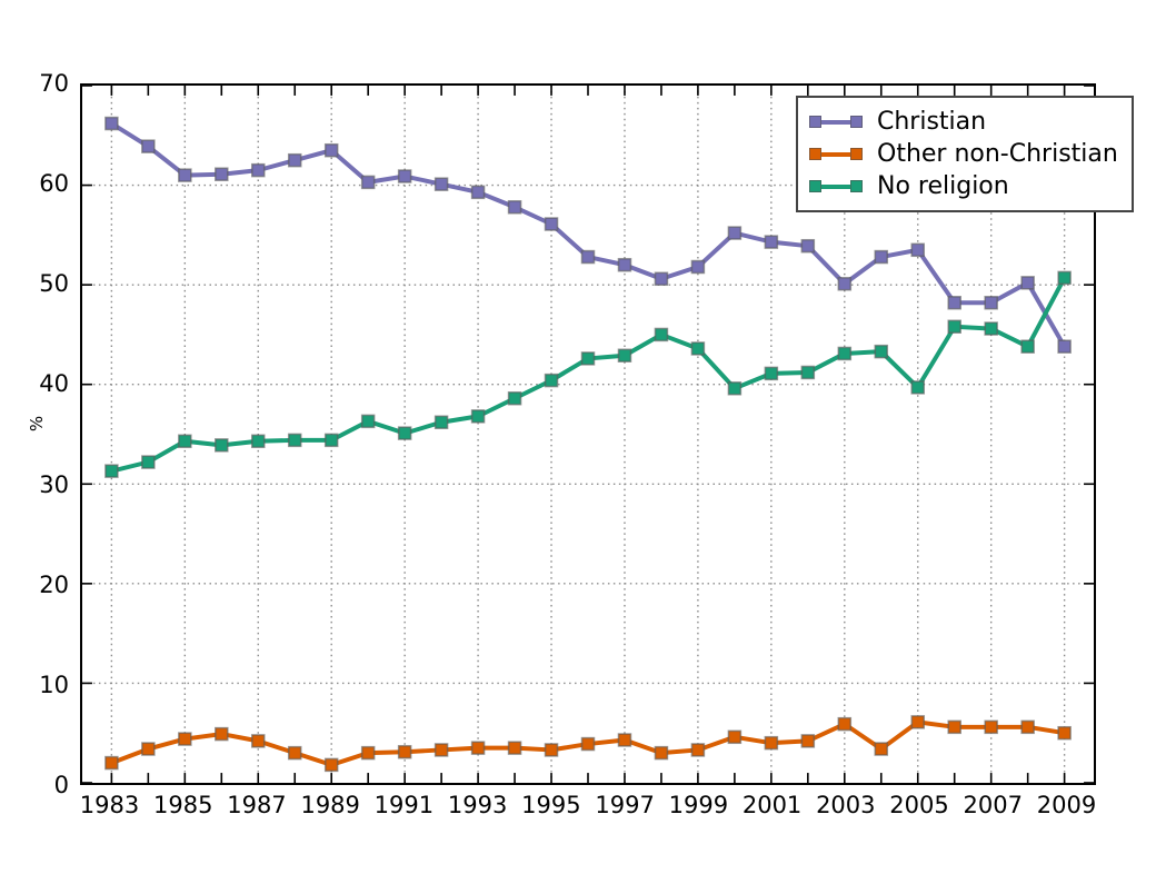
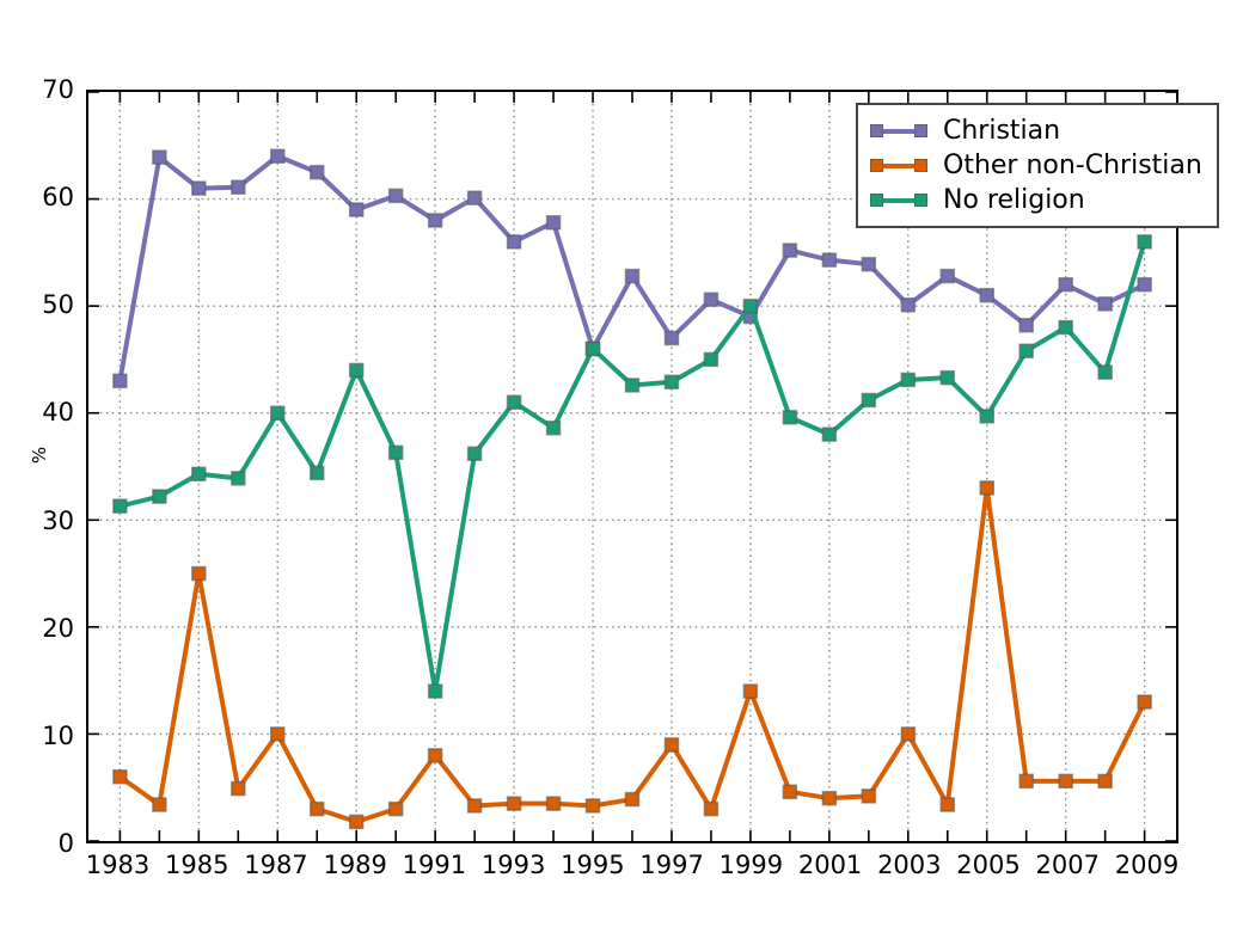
Christian/1983: 66 -> 43
Other non-Christian/1983: 2 -> 6
Other non-Christian/1985: 4 -> 25
Christian/1987: 62 -> 64
Other non-Christian/1987: 4 -> 10
No religion/1987: 34 -> 40
Christian/1989: 64 -> 59
No religion/1989: 34 -> 44
Christian/1991: 61 -> 58
Other non-Christian/1991: 3 -> 8
No religion/1991: 35 -> 14
Christian/1993: 59 -> 56
No religion/1993: 37 -> 41
Christian/1995: 56 -> 46
No religion/1995: 40 -> 46
Christian/1997: 52 -> 47
Other non-Christian/1997: 4 -> 9
Christian/1999: 52 -> 49
Other non-Christian/1999: 3 -> 14
No religion/1999: 44 -> 50
No religion/2001: 41 -> 38
Other non-Christian/2003: 6 -> 10
Christian/2005: 54 -> 51
Other non-Christian/2005: 6 -> 33
Christian/2007: 48 -> 52
No religion/2007: 46 -> 48
Christian/2009: 44 -> 52
Other non-Christian/2009: 5 -> 13
No religion/2009: 51 -> 56
